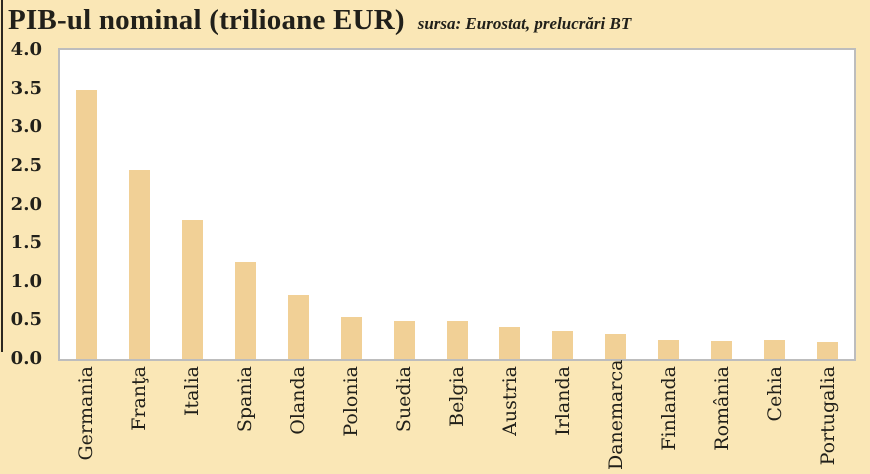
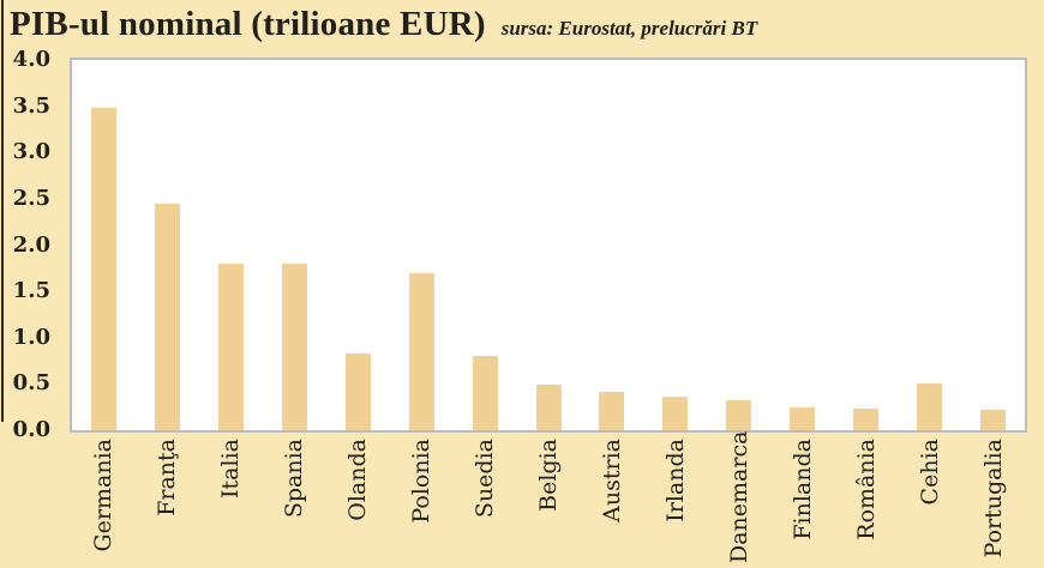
Spania: 1.3 -> 1.8
Polonia: 0.6 -> 1.7
Suedia: 0.5 -> 0.8
Cehia: 0.2 -> 0.5
